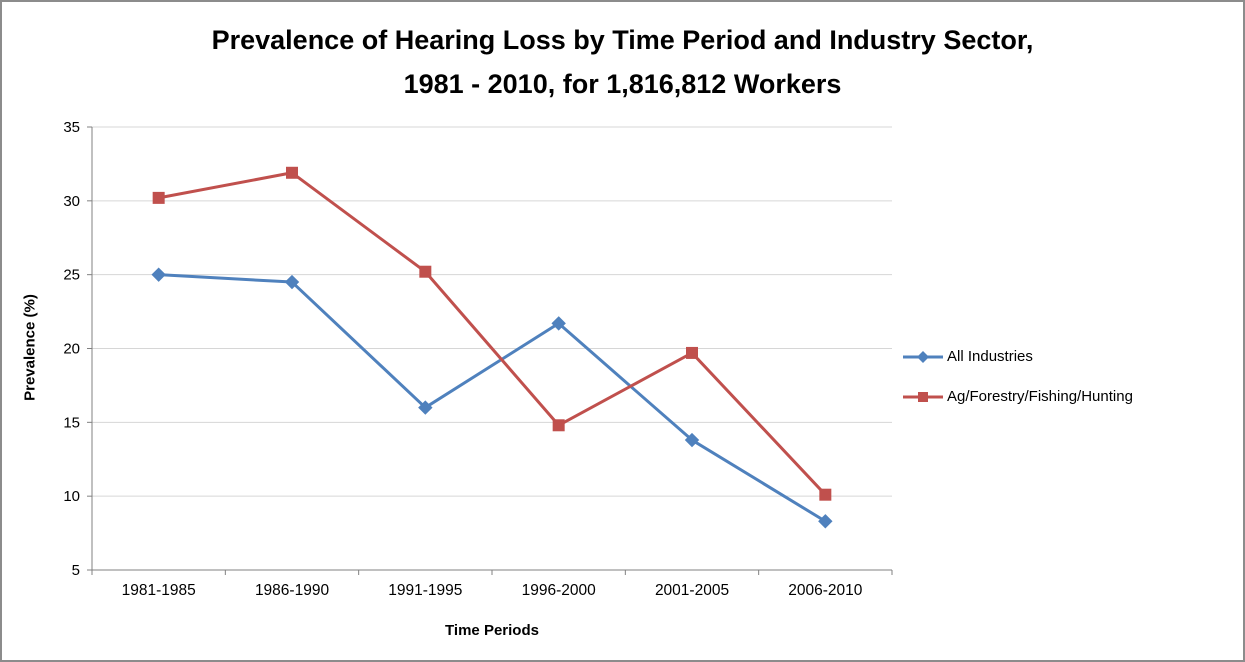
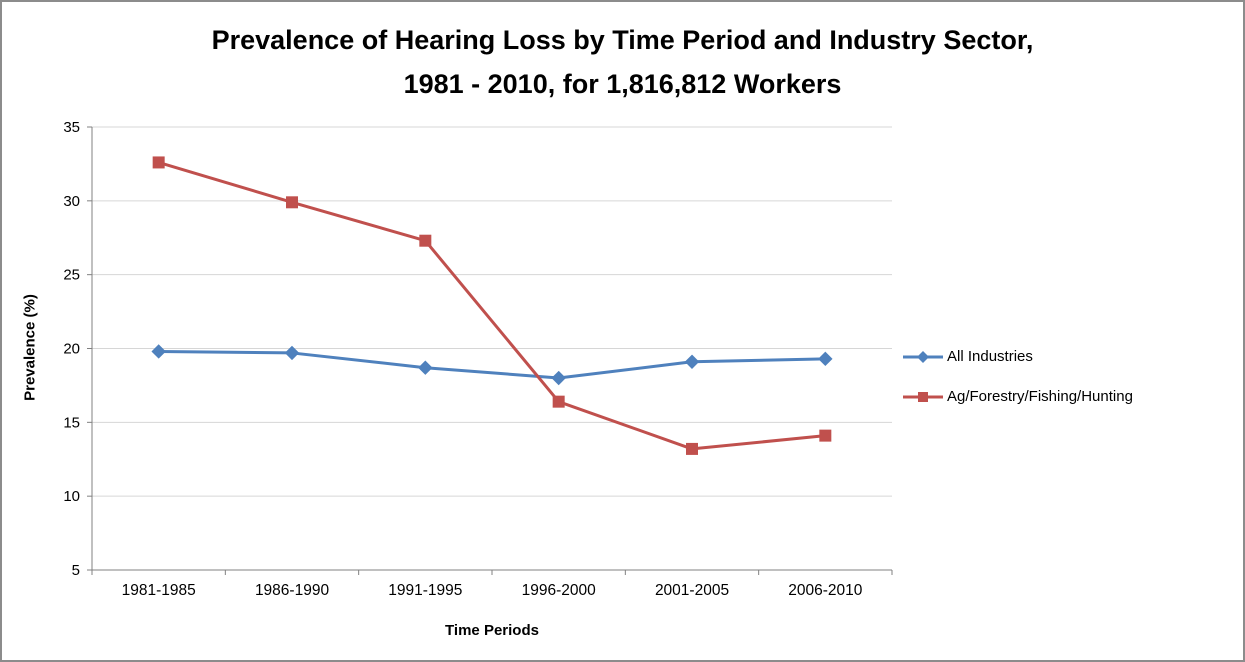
All Industries/1981-1985: 25.0 -> 19.8
Ag/Forestry/Fishing/Hunting/1981-1985: 30.2 -> 32.6
All Industries/1986-1990: 24.5 -> 19.7
Ag/Forestry/Fishing/Hunting/1986-1990: 31.9 -> 29.9
All Industries/1991-1995: 16.0 -> 18.7
Ag/Forestry/Fishing/Hunting/1991-1995: 25.2 -> 27.3
All Industries/1996-2000: 21.7 -> 18.0
Ag/Forestry/Fishing/Hunting/1996-2000: 14.8 -> 16.4
All Industries/2001-2005: 13.8 -> 19.1
Ag/Forestry/Fishing/Hunting/2001-2005: 19.7 -> 13.2
All Industries/2006-2010: 8.3 -> 19.3
Ag/Forestry/Fishing/Hunting/2006-2010: 10.1 -> 14.1
